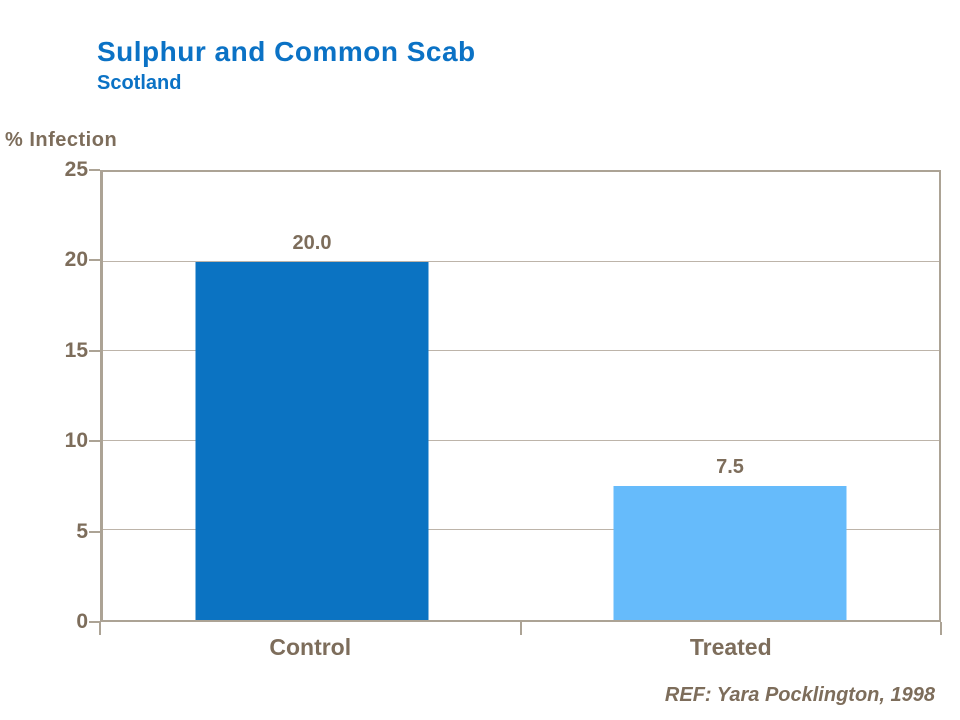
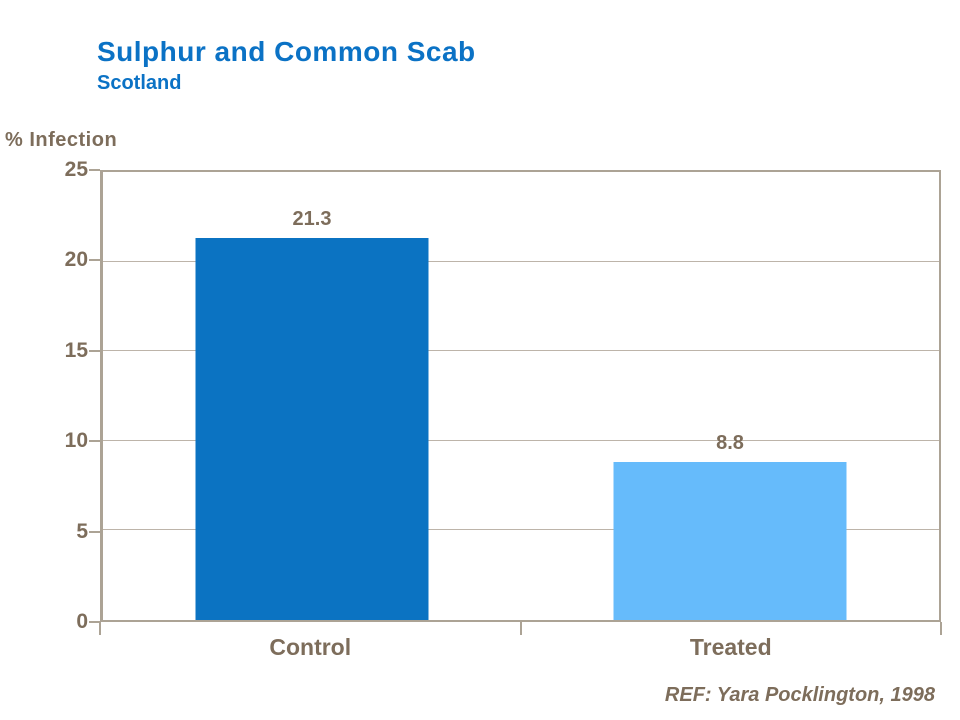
Control: 20.0 -> 21.3
Treated: 7.5 -> 8.8
